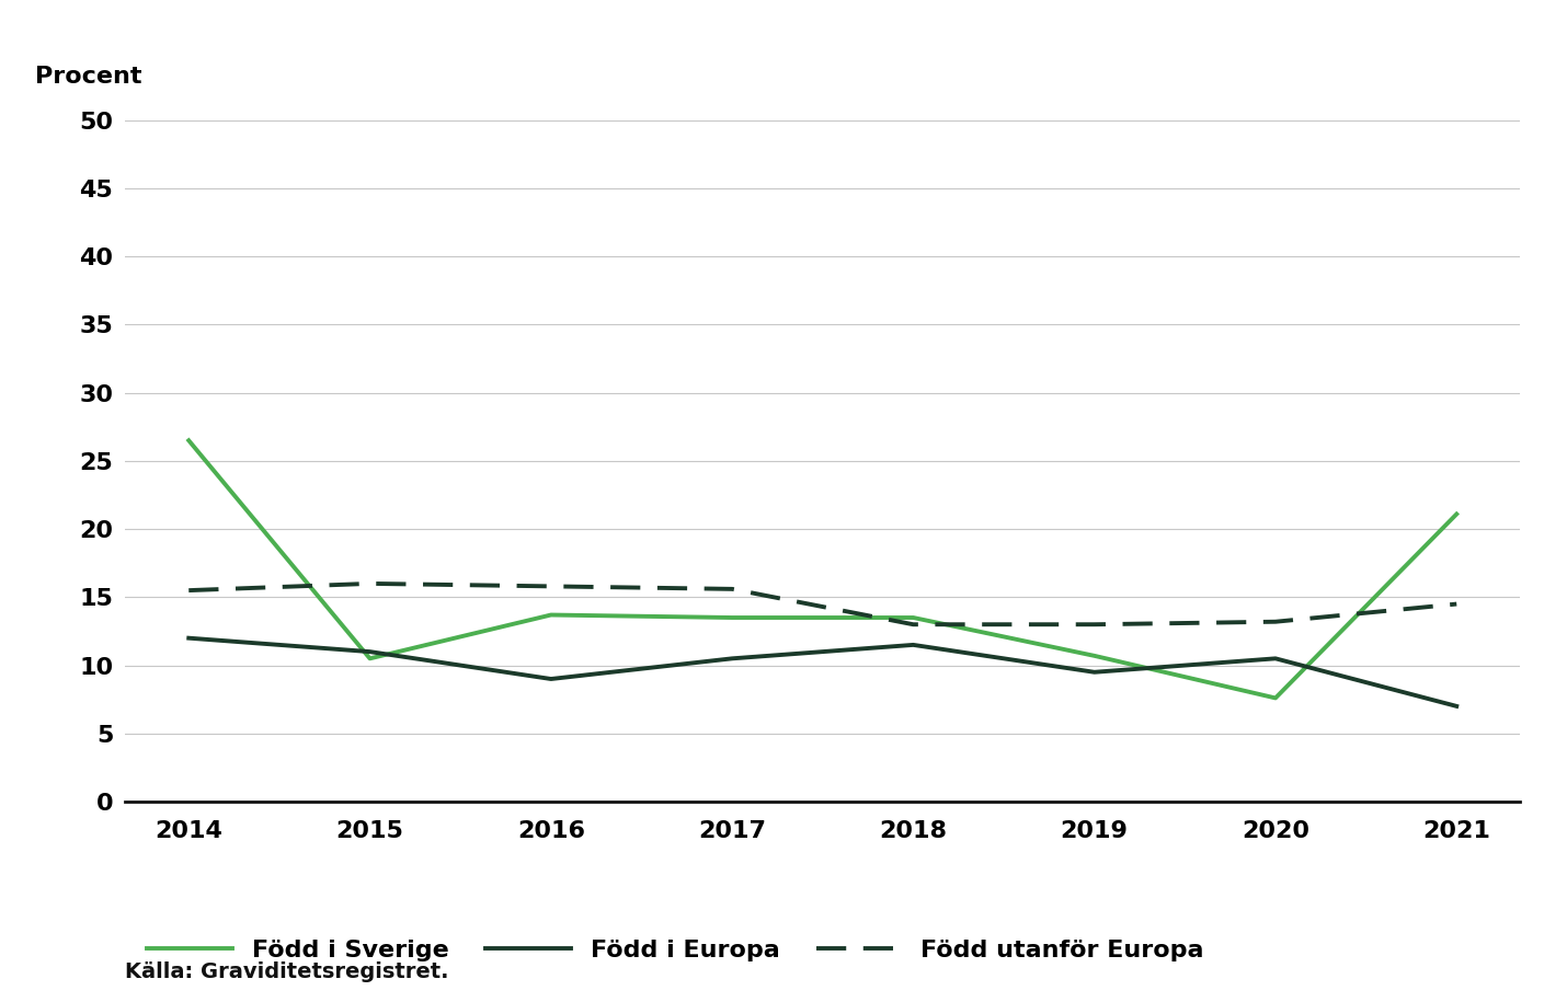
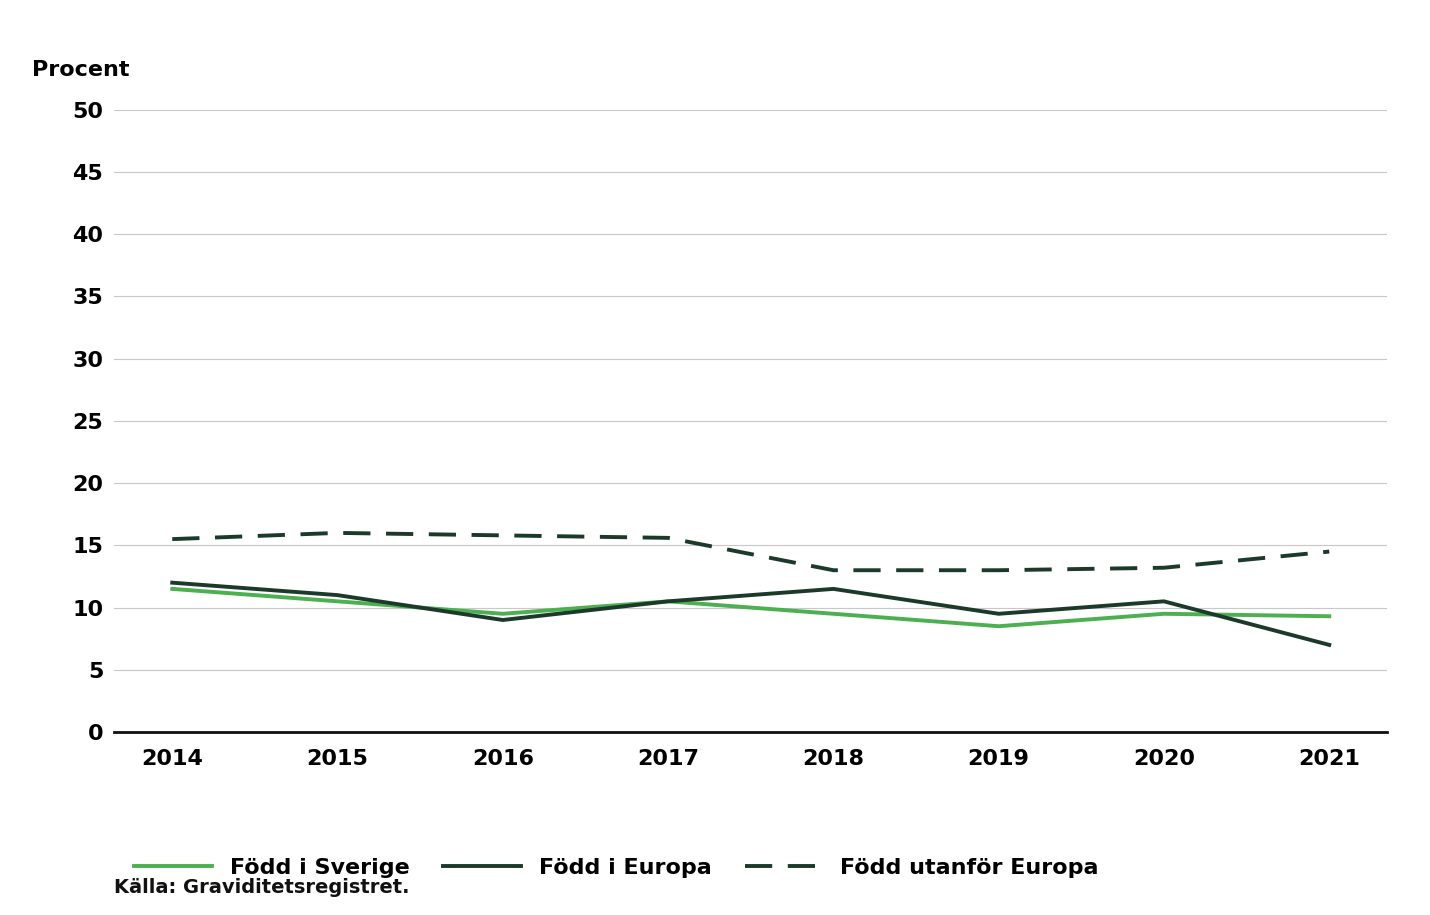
Född i Sverige/2014: 26.5 -> 11.5
Född i Sverige/2016: 13.7 -> 9.5
Född i Sverige/2017: 13.5 -> 10.5
Född i Sverige/2018: 13.5 -> 9.5
Född i Sverige/2019: 10.7 -> 8.5
Född i Sverige/2020: 7.6 -> 9.5
Född i Sverige/2021: 21.1 -> 9.3
